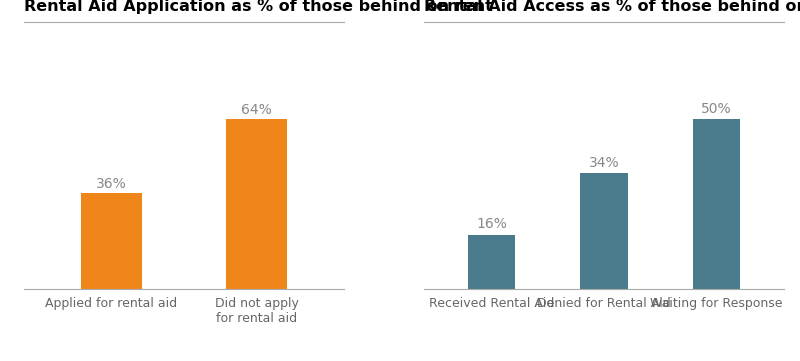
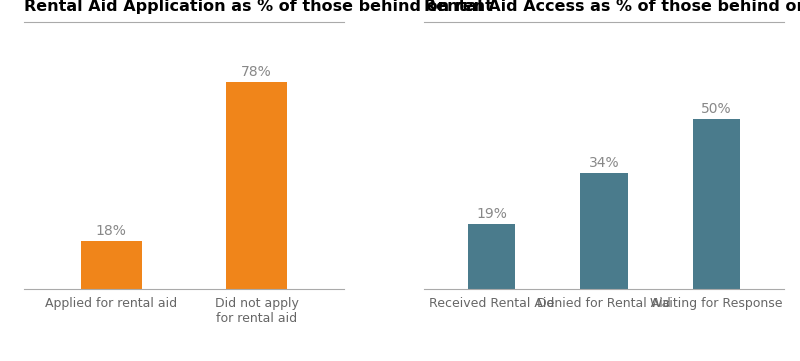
Applied for rental aid: 36% -> 18%
Did not apply for rental aid: 64% -> 78%
Received Rental Aid: 16% -> 19%
